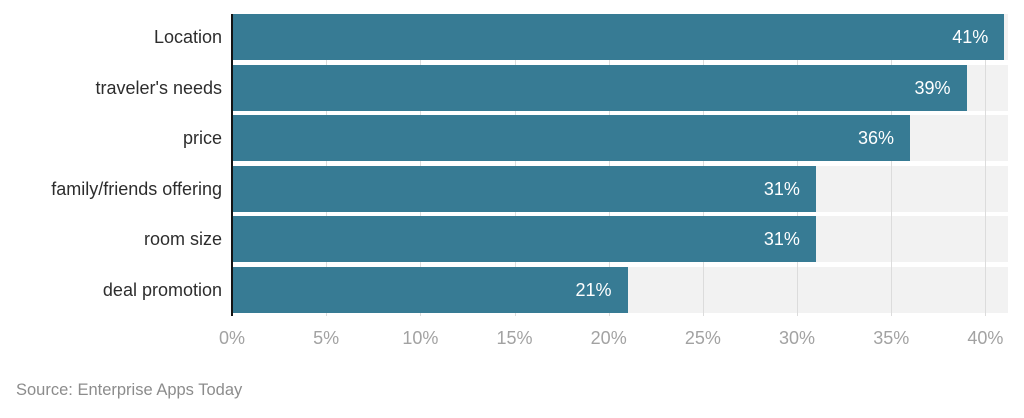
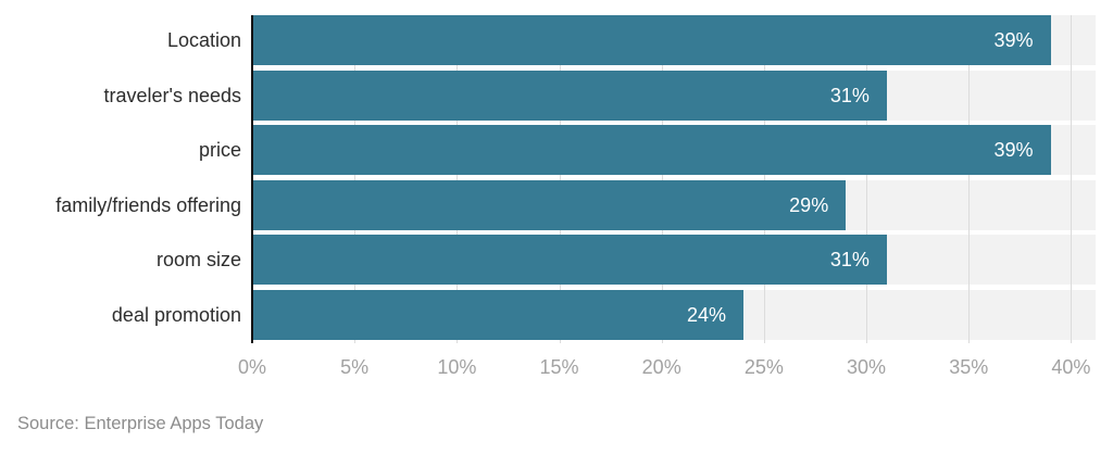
Location: 41% -> 39%
traveler's needs: 39% -> 31%
price: 36% -> 39%
family/friends offering: 31% -> 29%
deal promotion: 21% -> 24%
